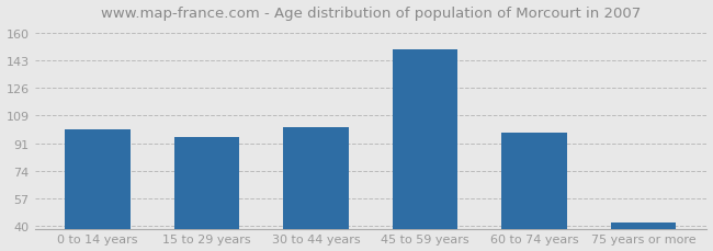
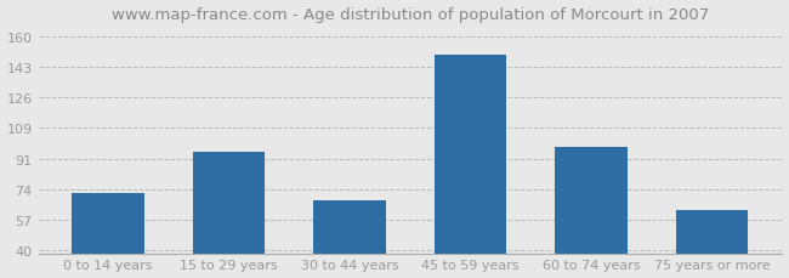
0 to 14 years: 100 -> 72
30 to 44 years: 101 -> 68
75 years or more: 42 -> 62
